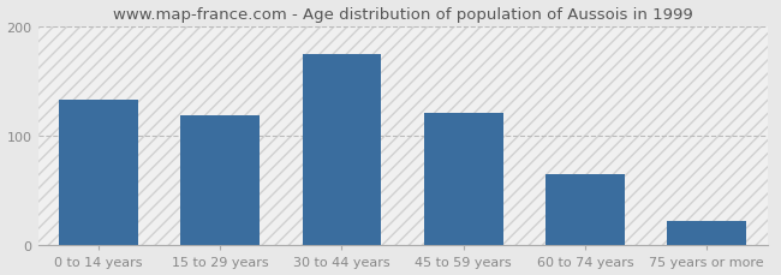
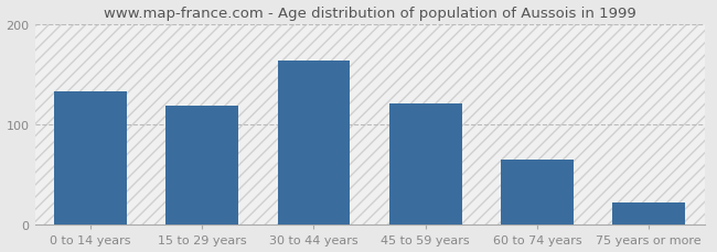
30 to 44 years: 174 -> 163
